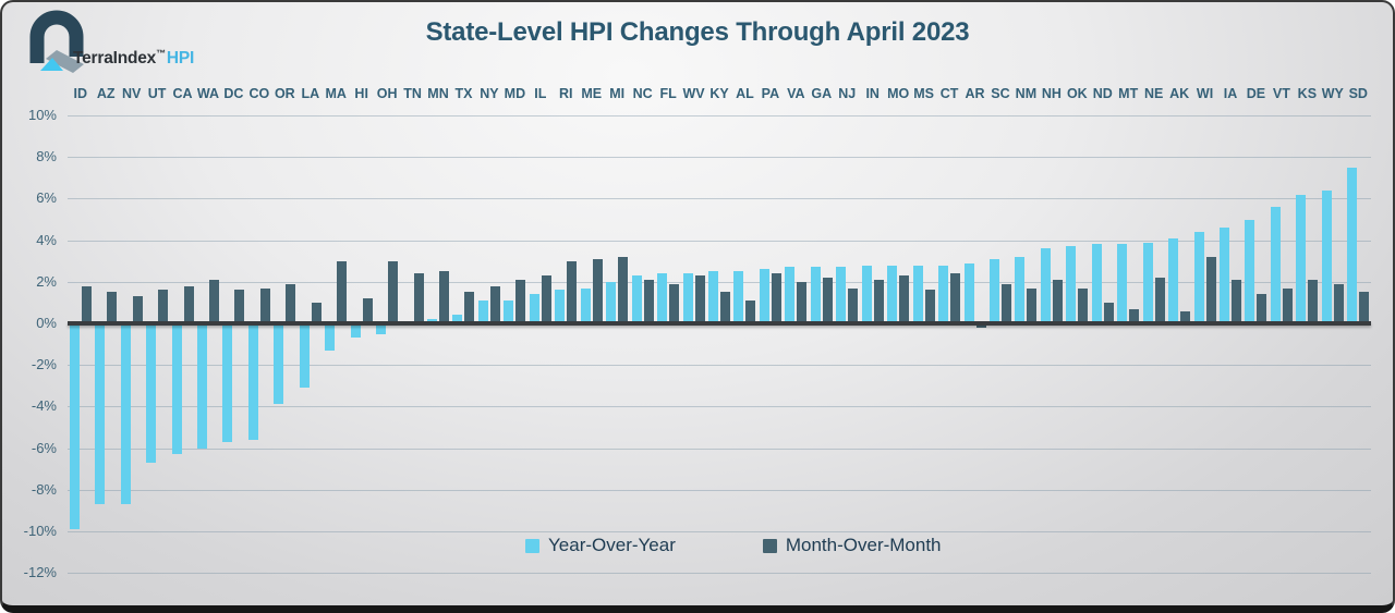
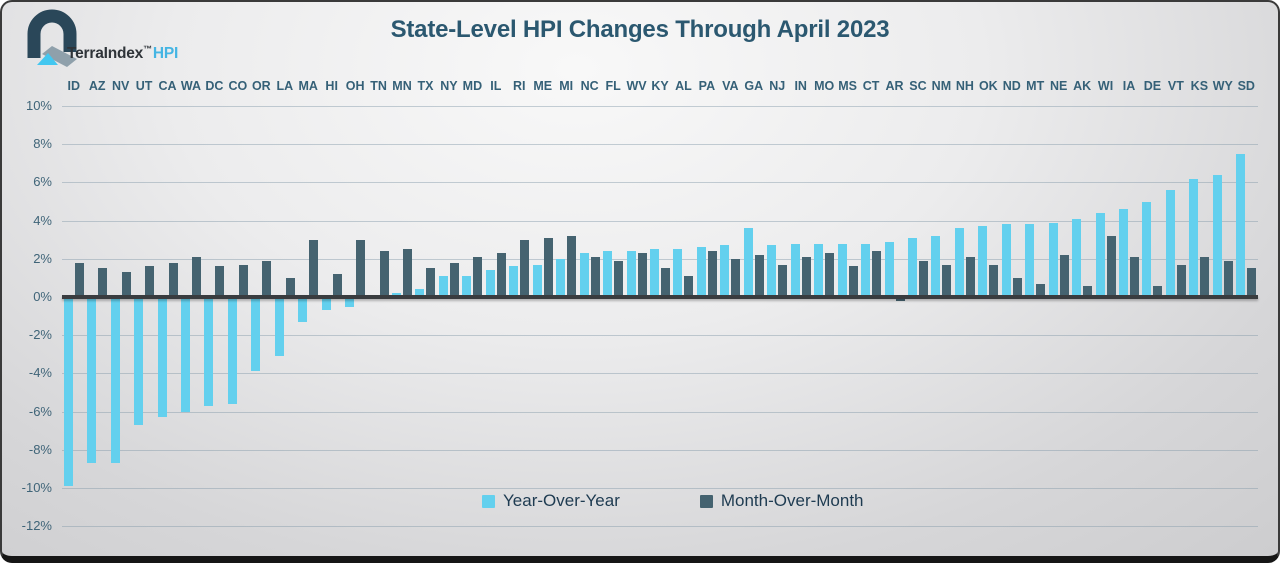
Year-Over-Year/GA: 2.7% -> 3.6%
Month-Over-Month/DE: 1.4% -> 0.6%
